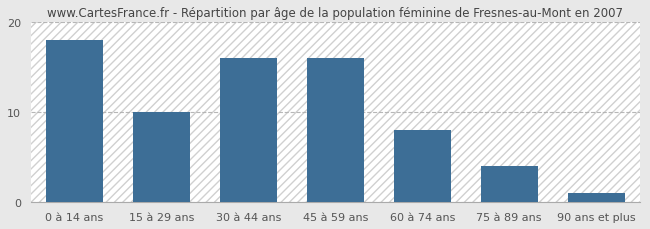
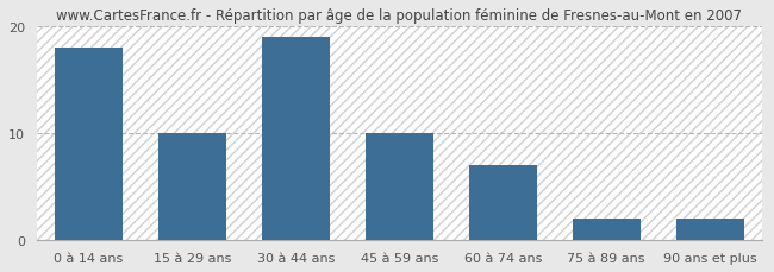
30 à 44 ans: 16 -> 19
45 à 59 ans: 16 -> 10
60 à 74 ans: 8 -> 7
75 à 89 ans: 4 -> 2
90 ans et plus: 1 -> 2
